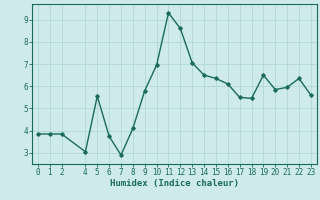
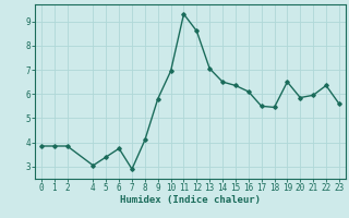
5: 5.55 -> 3.40
